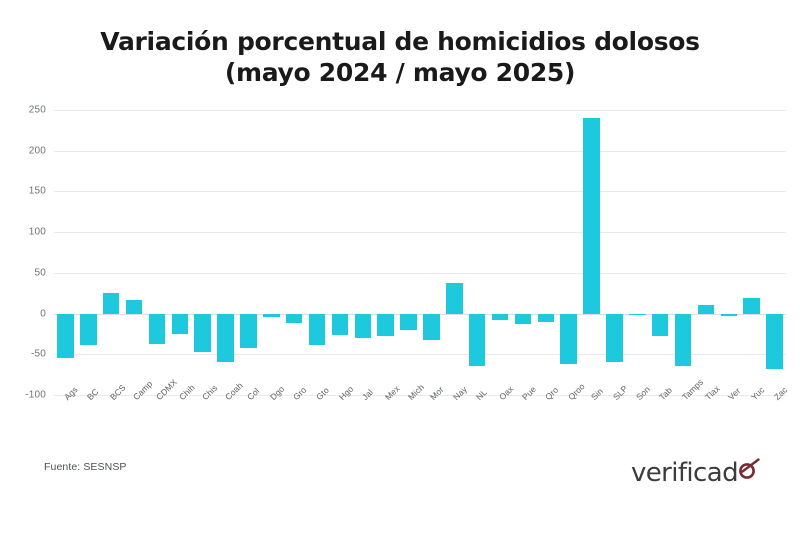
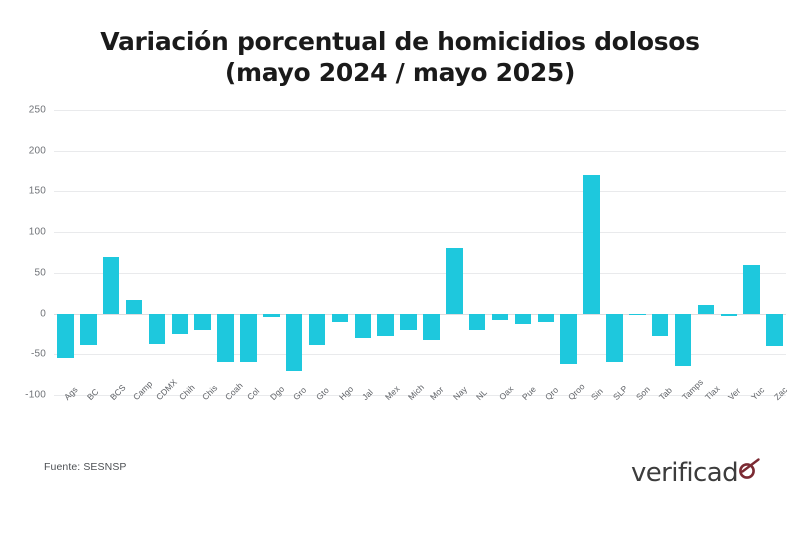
BCS: 20 -> 70
Chis: -50 -> -20
Col: -40 -> -60
Gro: -10 -> -70
Hgo: -30 -> -10
Nay: 40 -> 80
NL: -60 -> -20
Sin: 240 -> 170
Yuc: 20 -> 60
Zac: -70 -> -40
